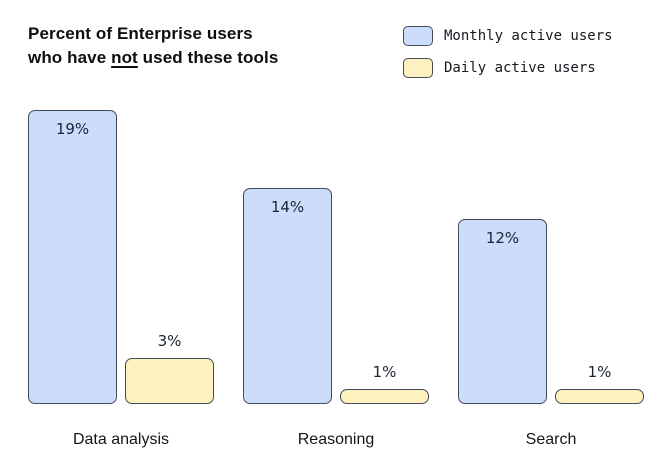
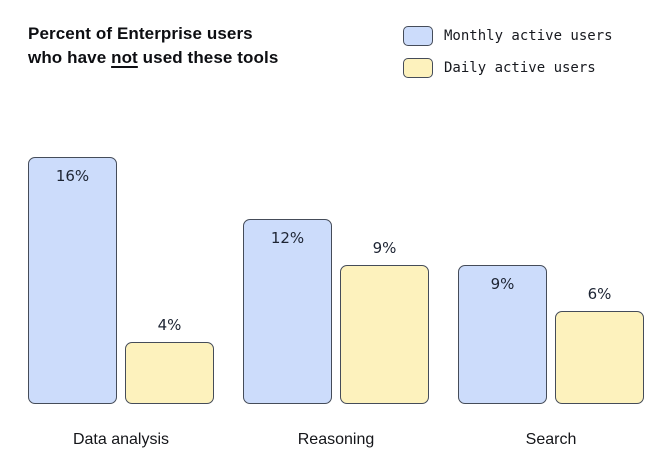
Monthly active users/Data analysis: 19% -> 16%
Daily active users/Data analysis: 3% -> 4%
Monthly active users/Reasoning: 14% -> 12%
Daily active users/Reasoning: 1% -> 9%
Monthly active users/Search: 12% -> 9%
Daily active users/Search: 1% -> 6%
